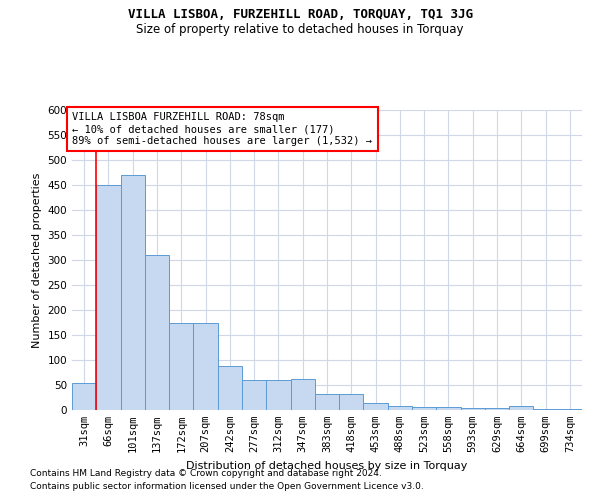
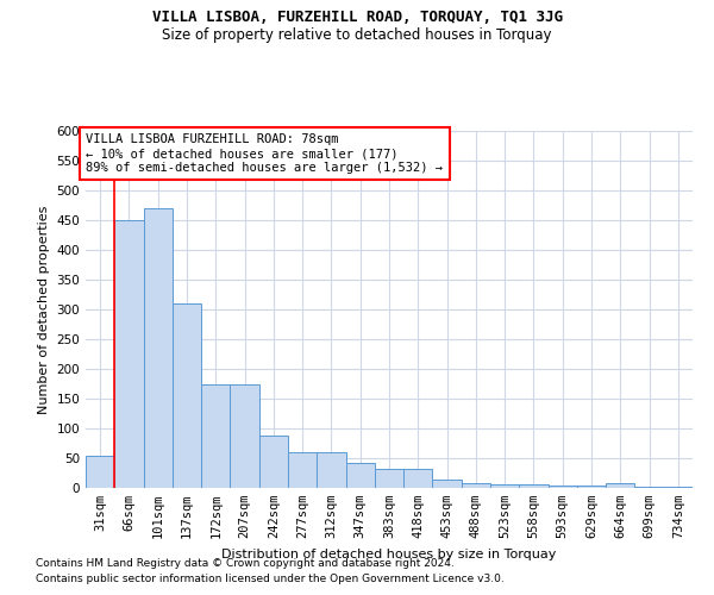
347sqm: 62 -> 42
